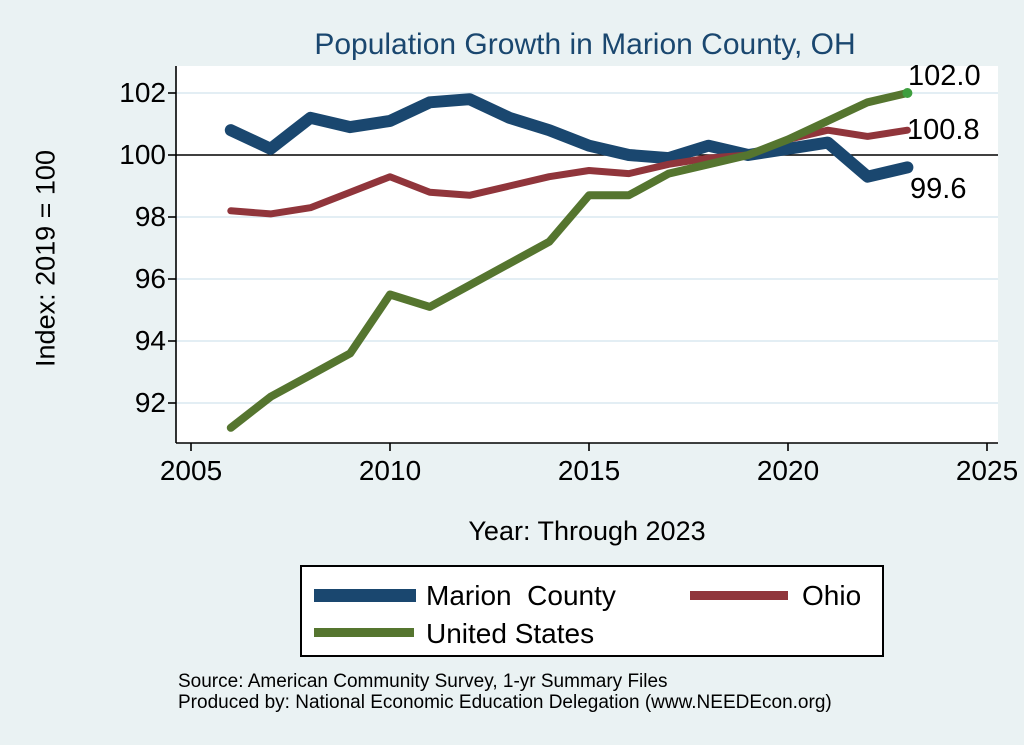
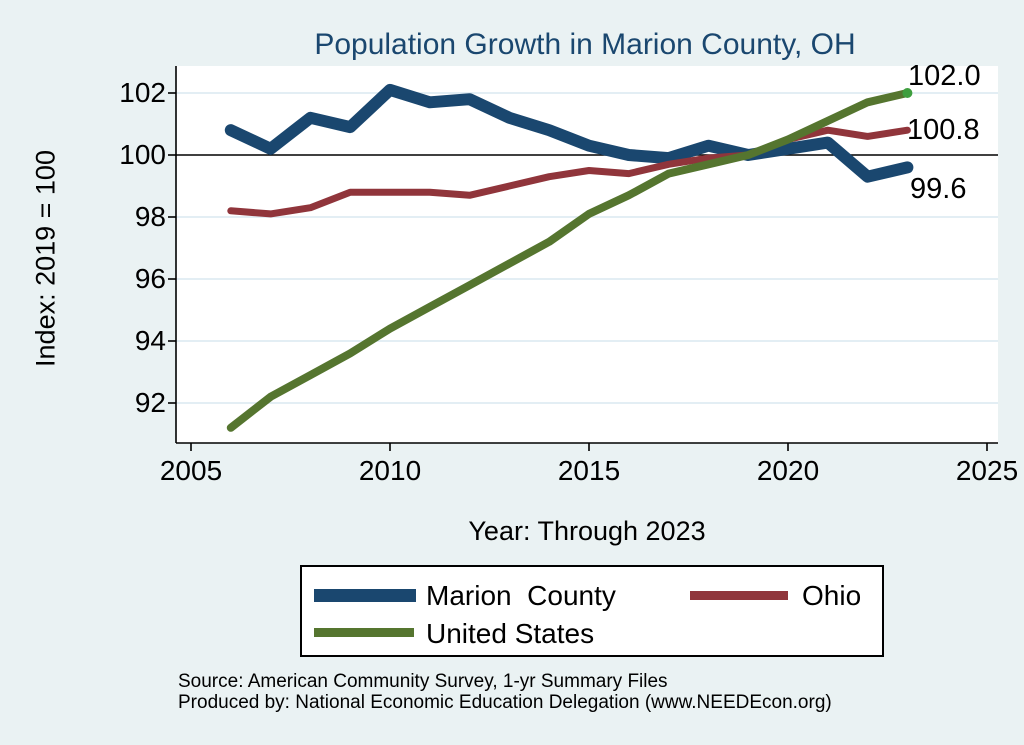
Marion County/2010: 101.1 -> 102.1
Ohio/2010: 99.3 -> 98.8
United States/2010: 95.5 -> 94.4
United States/2015: 98.7 -> 98.1
